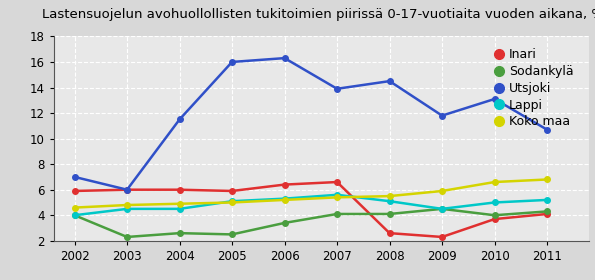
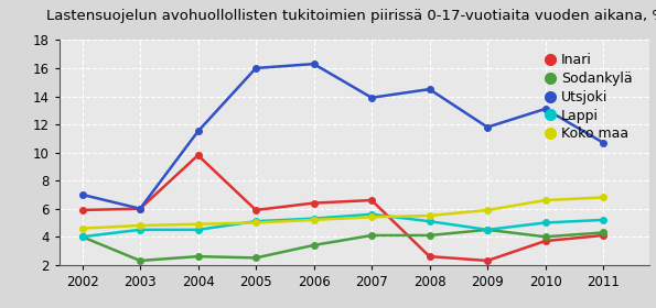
Inari/2004: 6.0 -> 9.8
